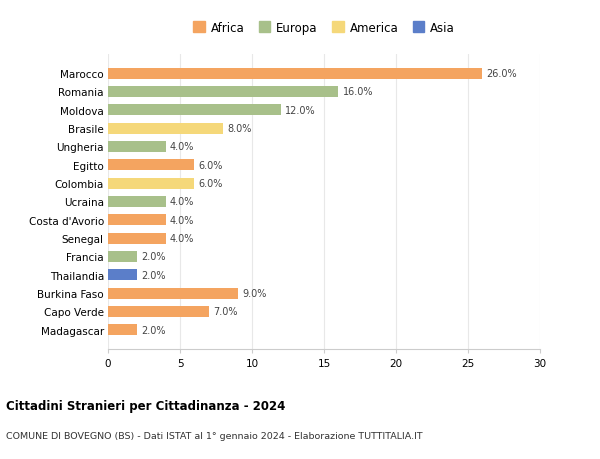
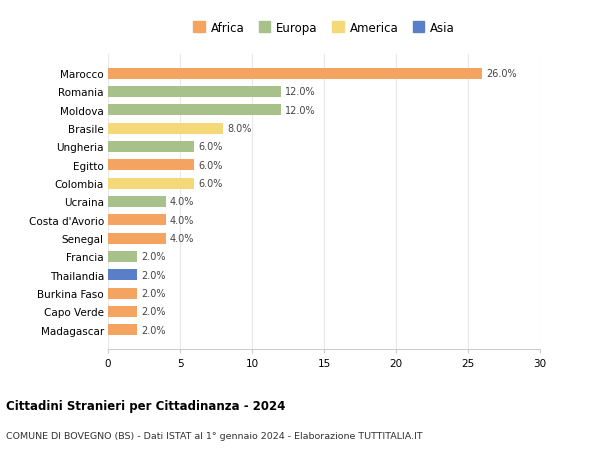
Romania: 16.0% -> 12.0%
Ungheria: 4.0% -> 6.0%
Burkina Faso: 9.0% -> 2.0%
Capo Verde: 7.0% -> 2.0%
